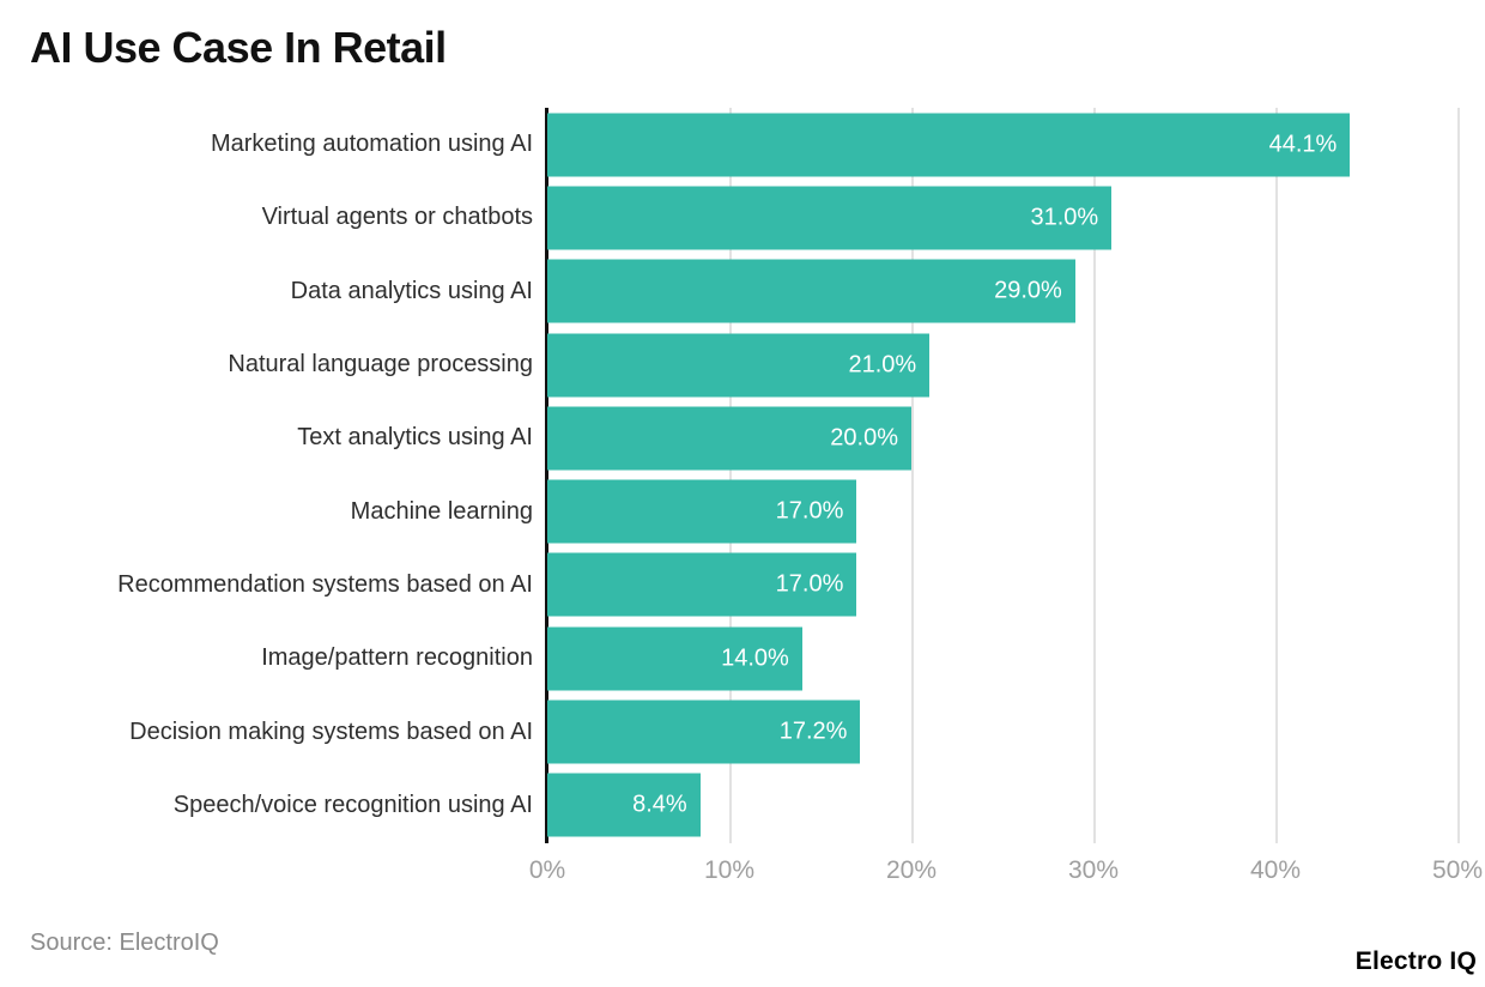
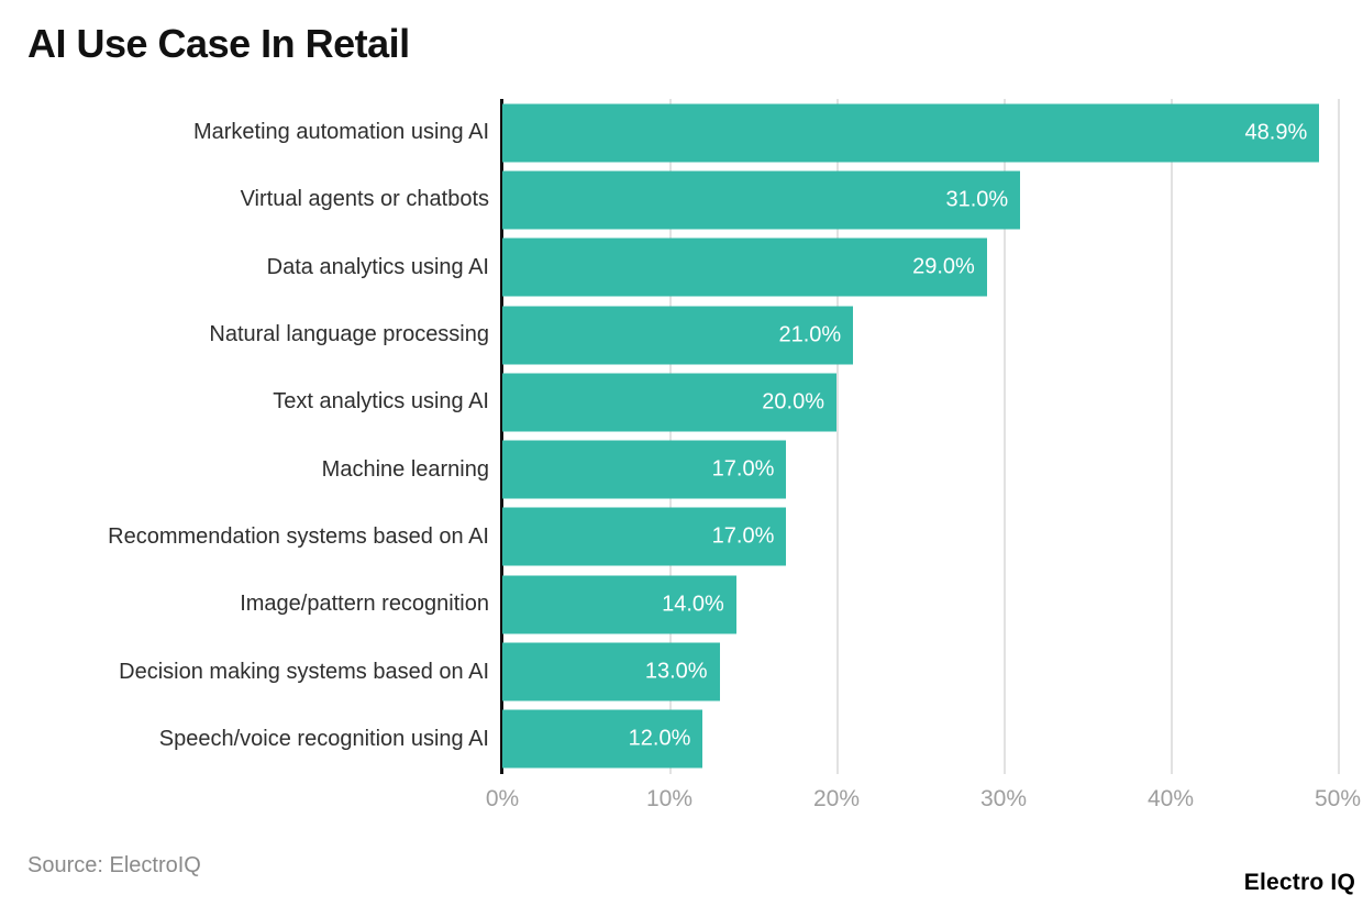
Marketing automation using AI: 44.1% -> 48.9%
Decision making systems based on AI: 17.2% -> 13.0%
Speech/voice recognition using AI: 8.4% -> 12.0%
